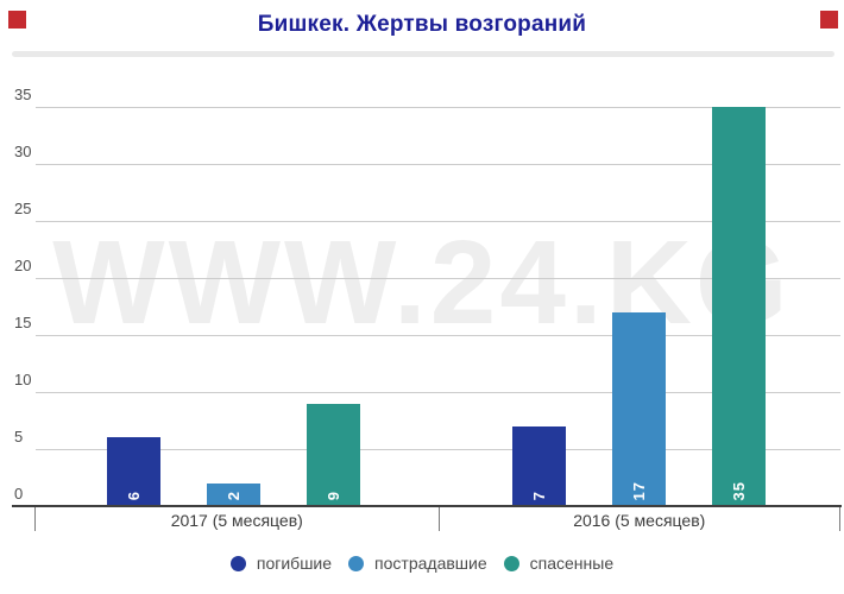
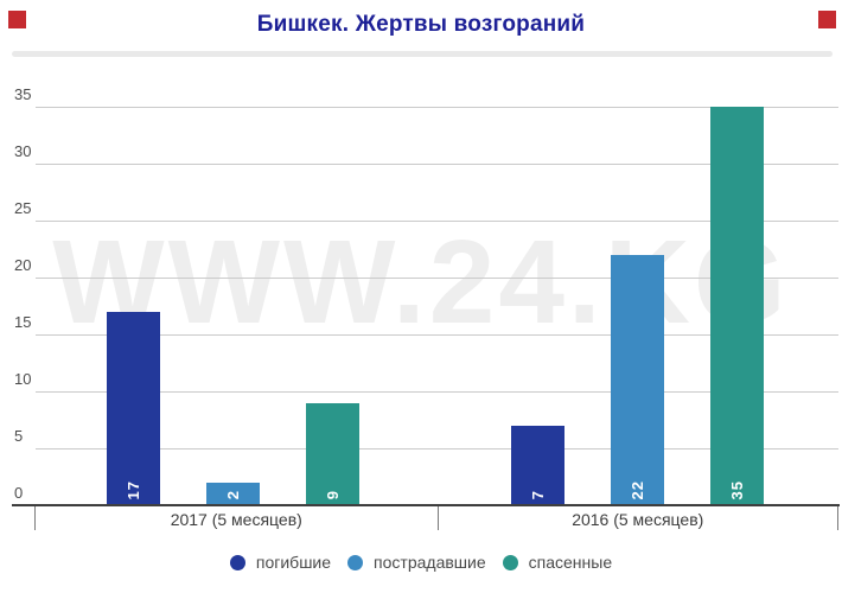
погибшие/2017 (5 месяцев): 6 -> 17
пострадавшие/2016 (5 месяцев): 17 -> 22
